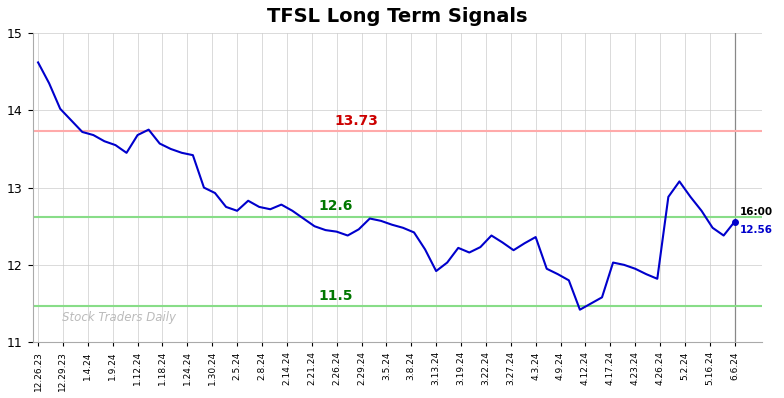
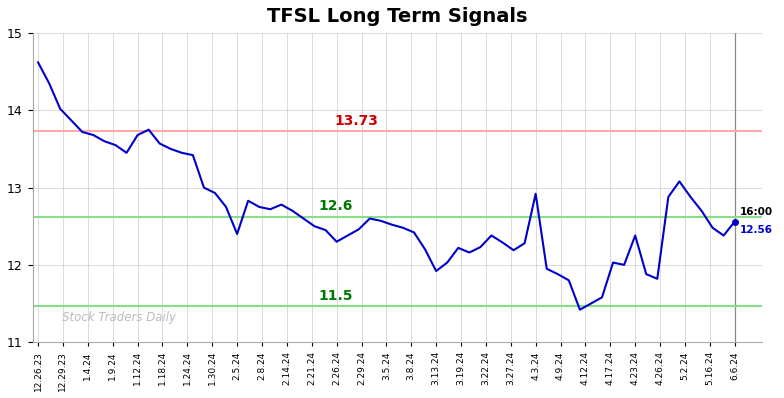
2.5.24: 12.70 -> 12.40
2.26.24: 12.43 -> 12.30
4.3.24: 12.36 -> 12.92
4.23.24: 11.95 -> 12.38
